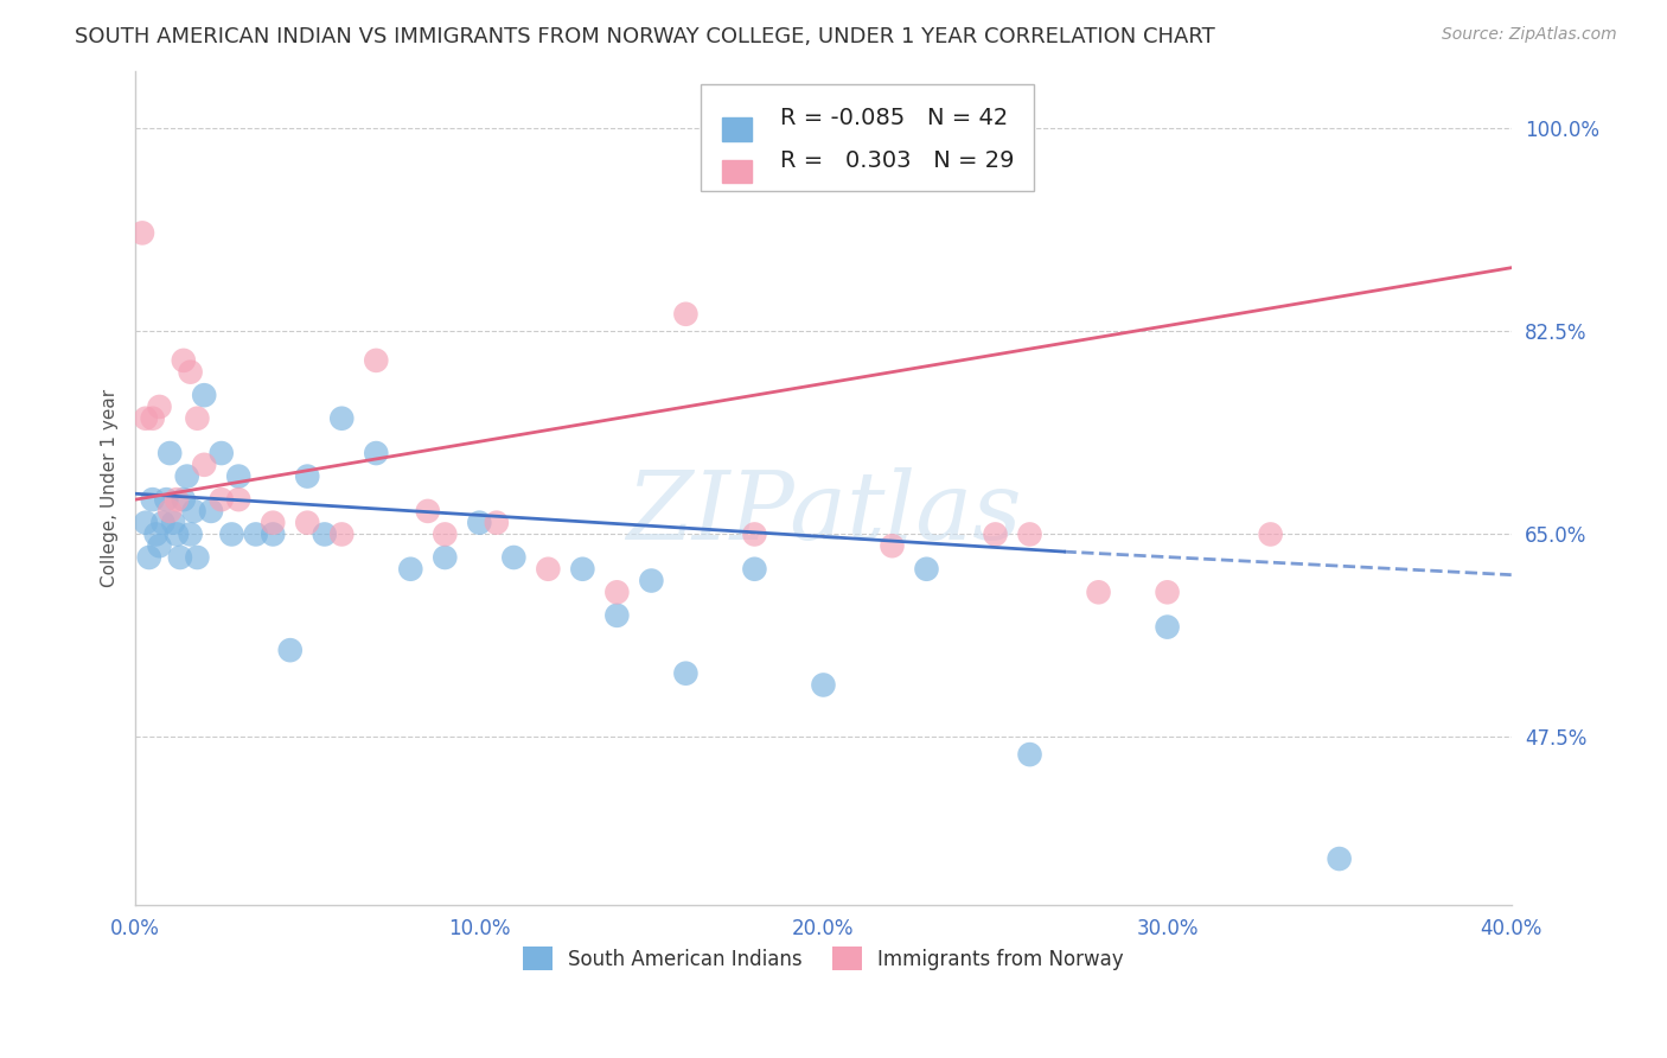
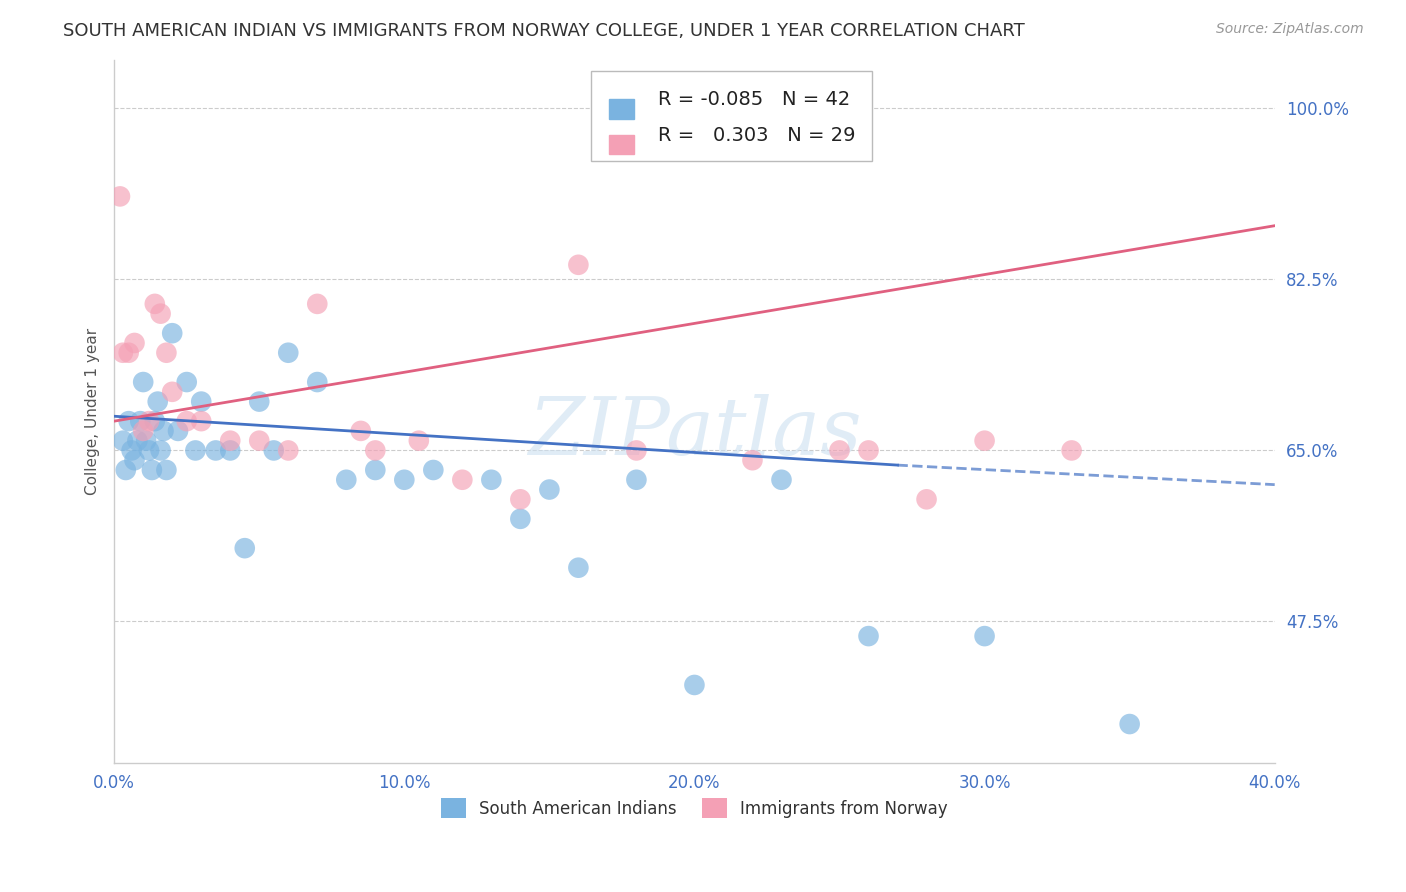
South American Indians/10.0%: 66% -> 62%
South American Indians/20.0%: 52% -> 41%
South American Indians/30.0%: 57% -> 46%
Immigrants from Norway/30.0%: 60% -> 66%
